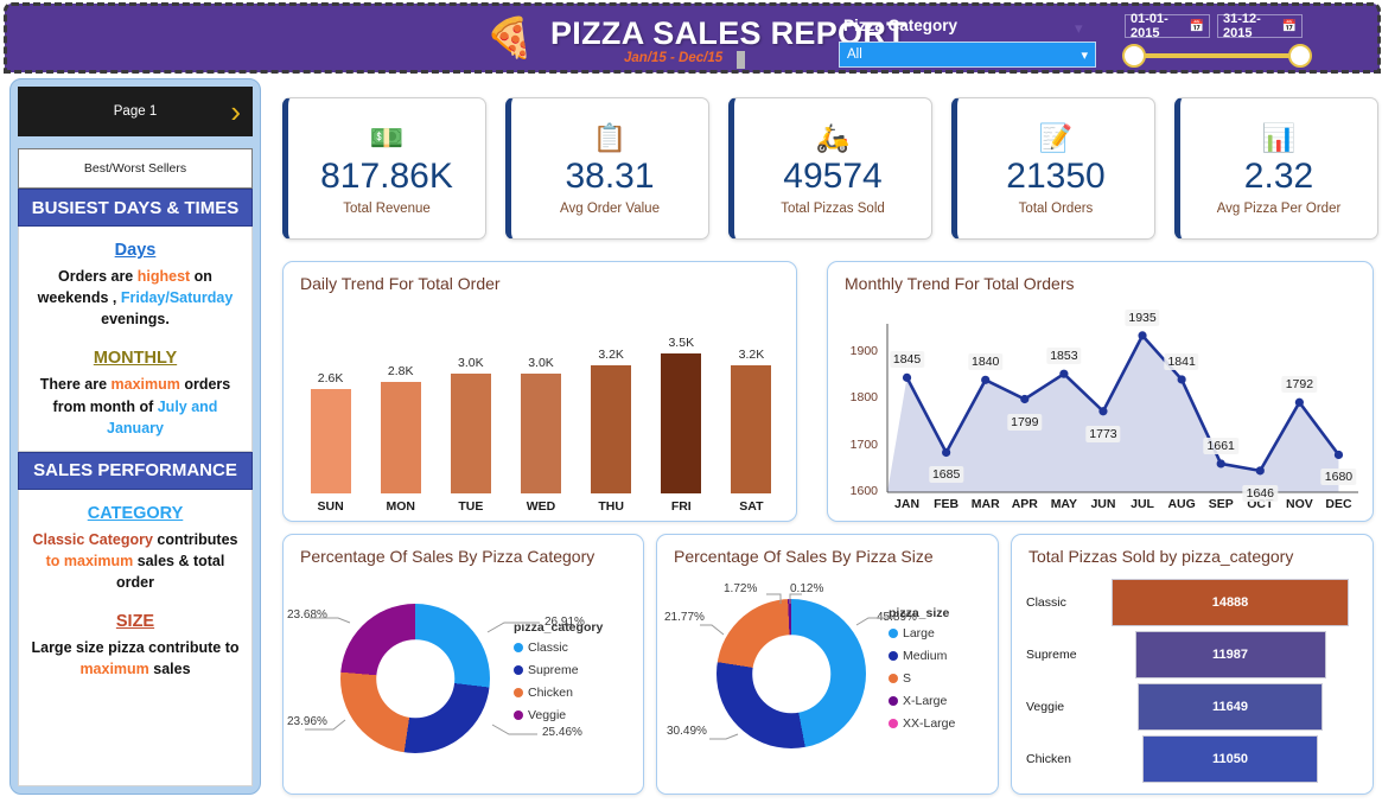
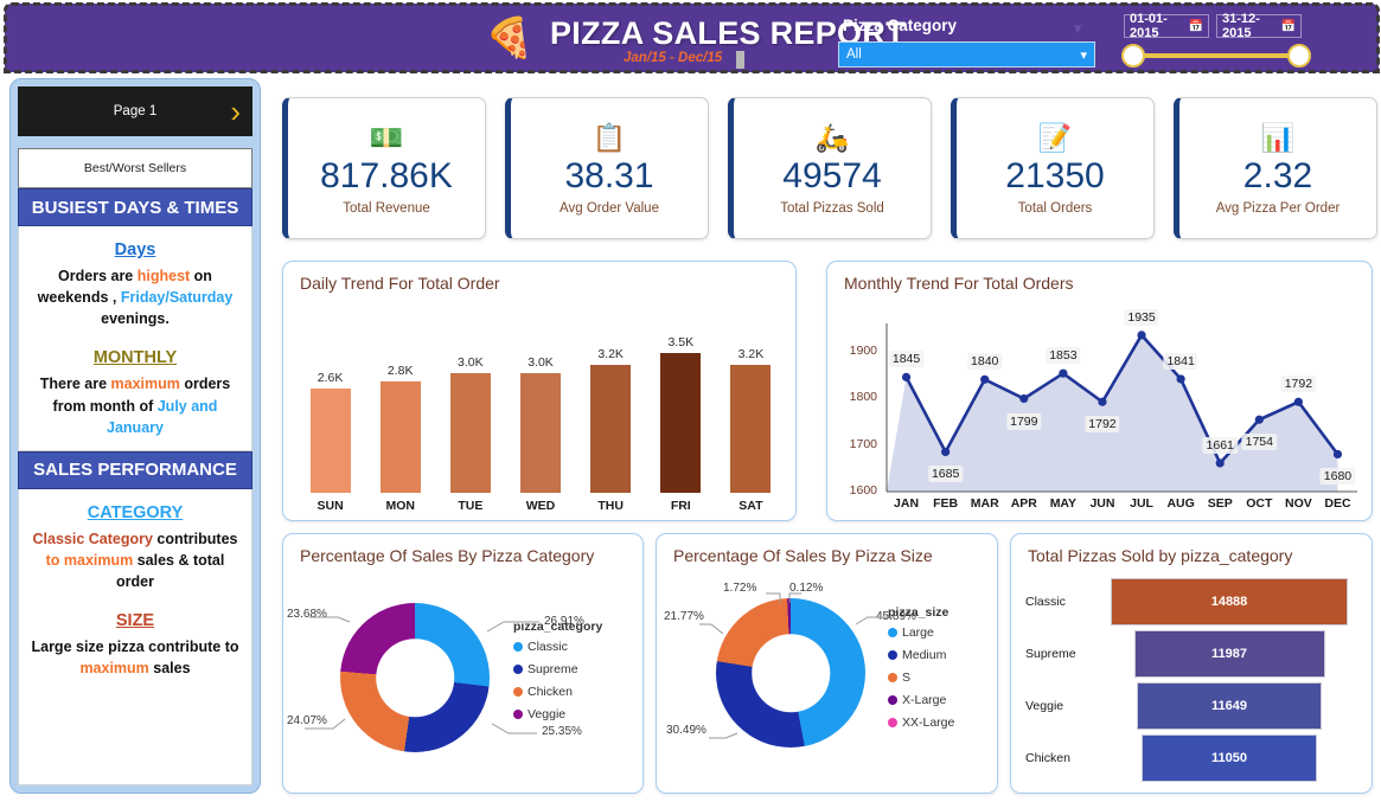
Monthly Trend For Total Orders/JUN: 1773 -> 1792
Monthly Trend For Total Orders/OCT: 1646 -> 1754
Percentage Of Sales By Pizza Category/Supreme: 25.46% -> 25.35%
Percentage Of Sales By Pizza Category/Chicken: 23.96% -> 24.07%
